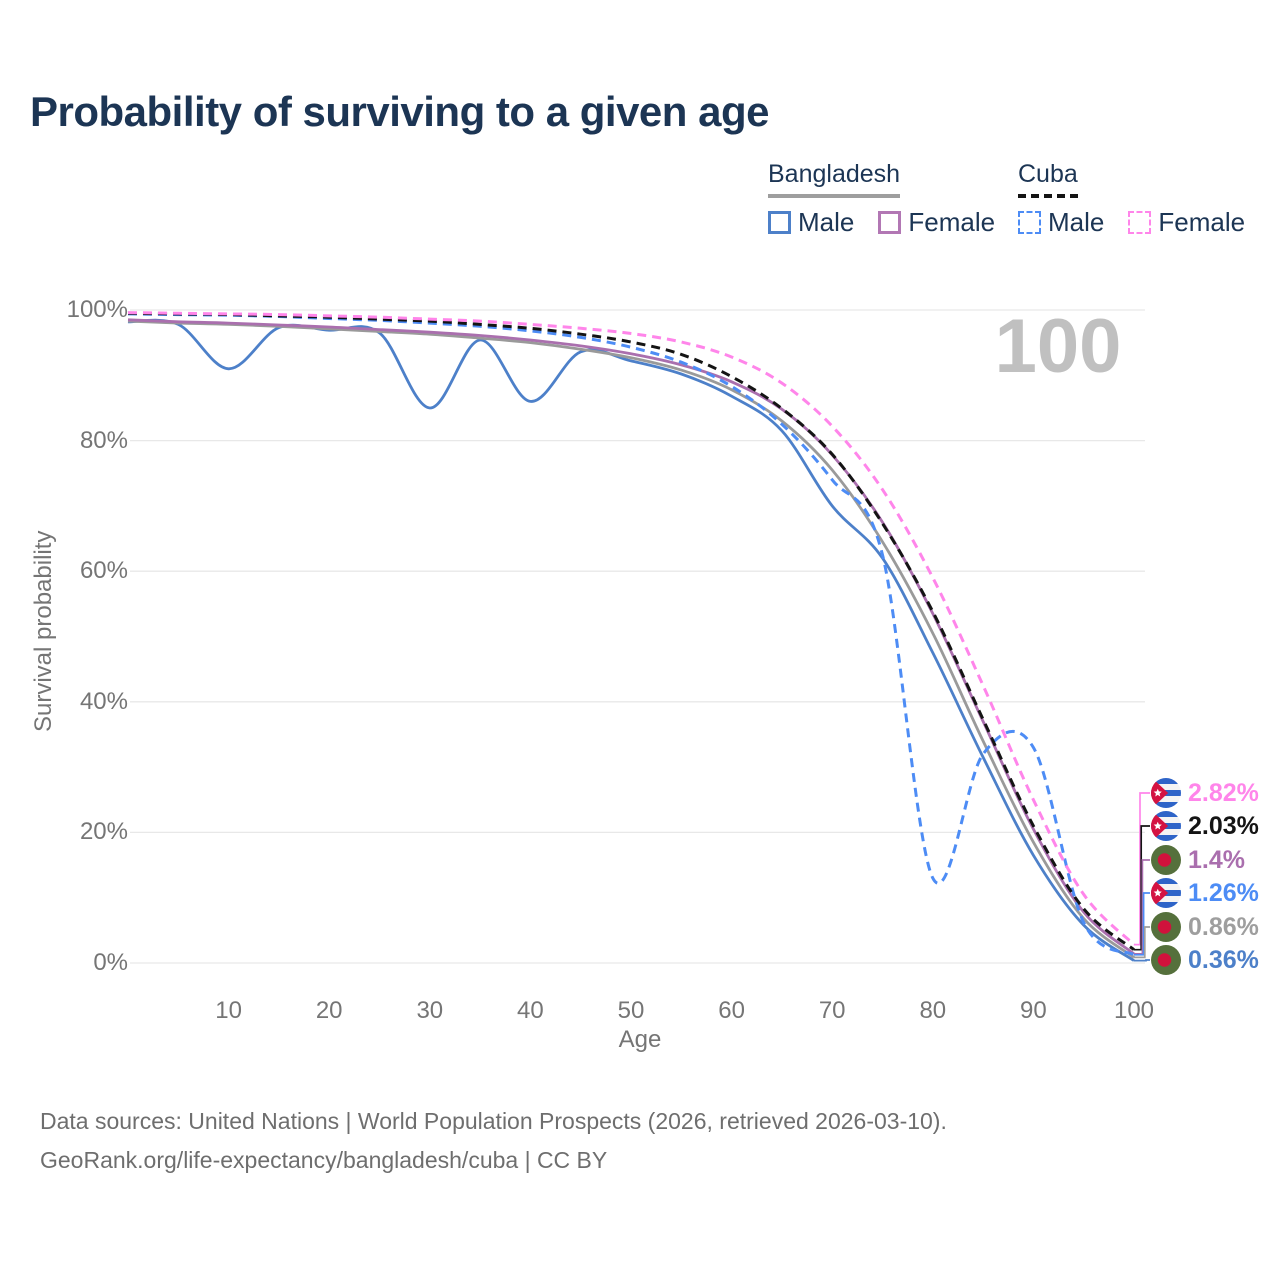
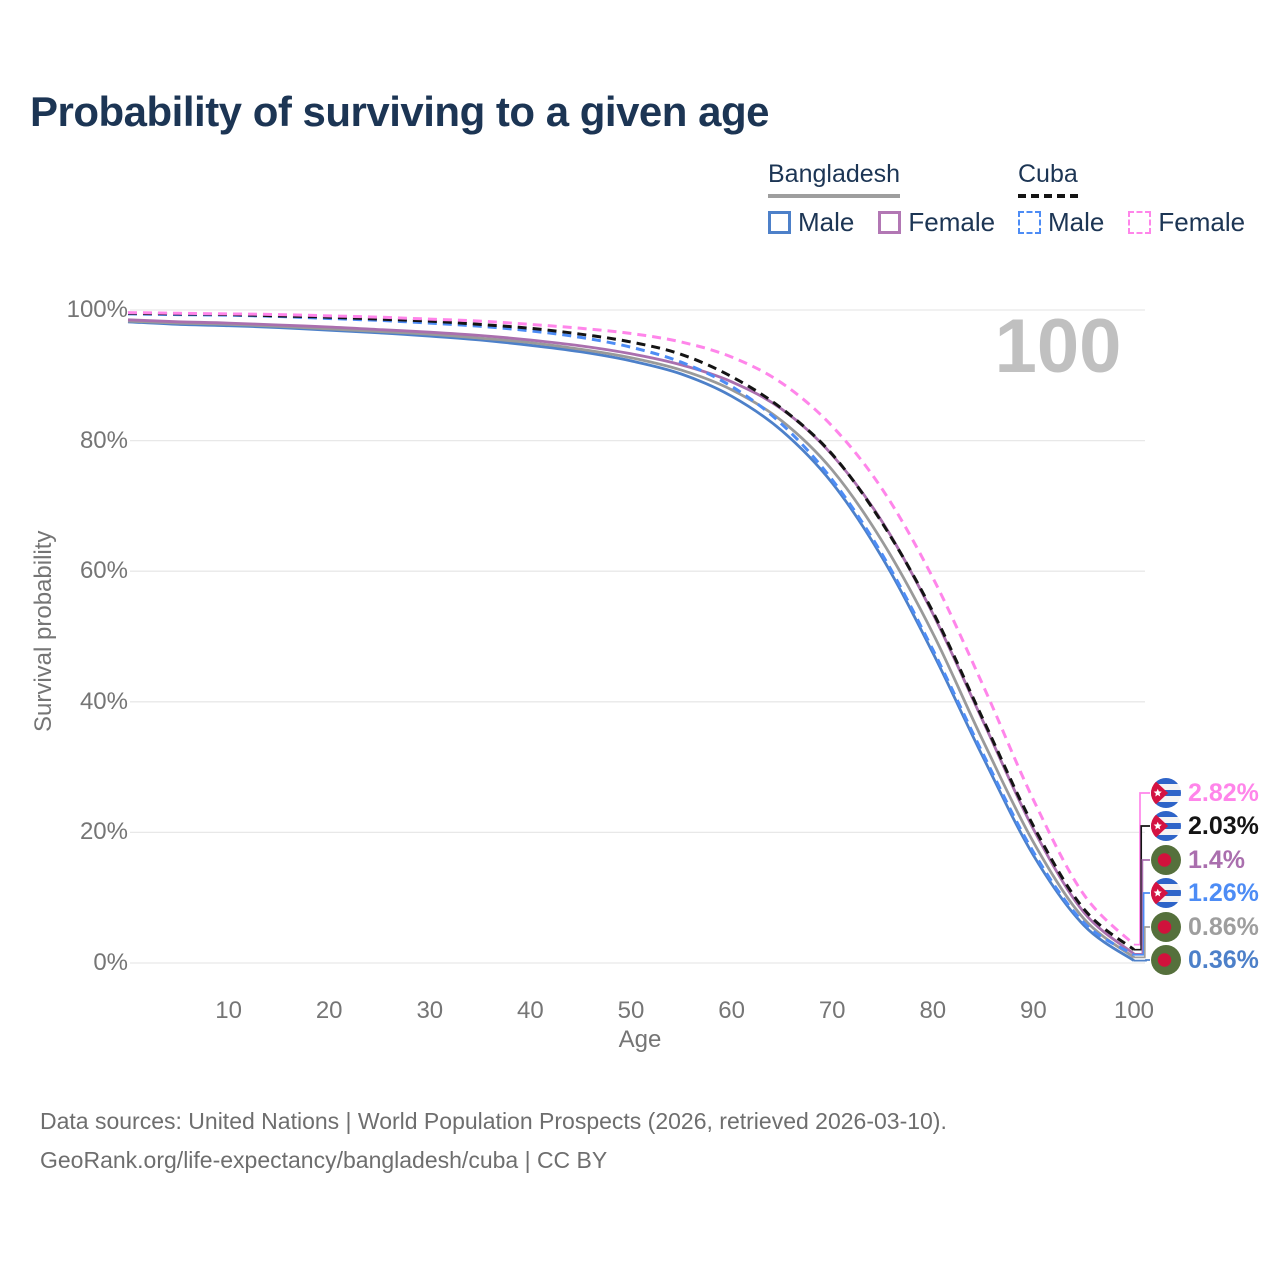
Bangladesh Male/10: 91% -> 98%
Bangladesh Male/30: 85% -> 96%
Bangladesh Male/40: 86% -> 95%
Bangladesh Male/70: 70% -> 74%
Cuba Male/80: 13% -> 48%
Cuba Male/90: 33% -> 17%
